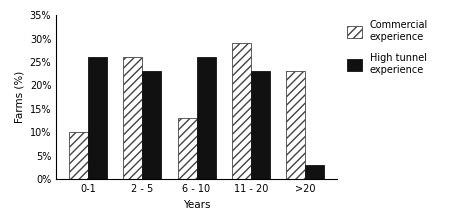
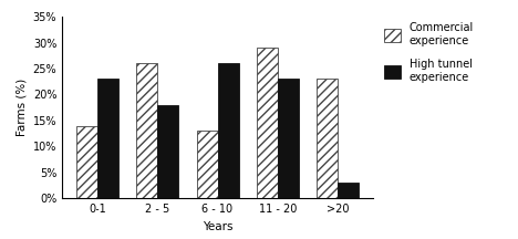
Commercial experience/0-1: 10% -> 14%
High tunnel experience/0-1: 26% -> 23%
High tunnel experience/2 - 5: 23% -> 18%
